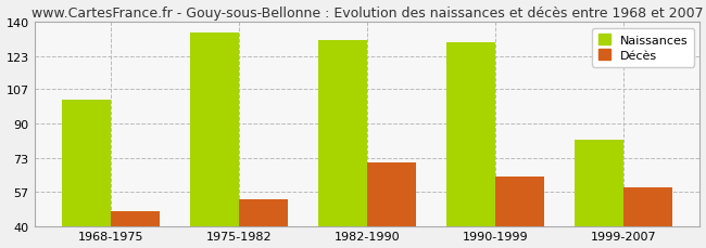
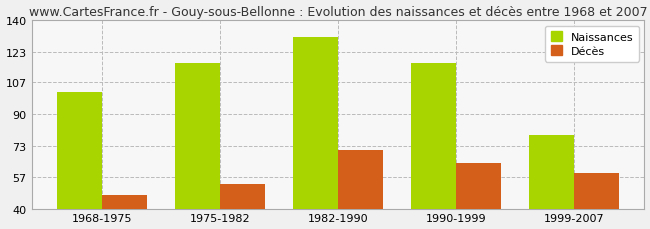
Naissances/1975-1982: 135 -> 117
Naissances/1990-1999: 130 -> 117
Naissances/1999-2007: 82 -> 79
